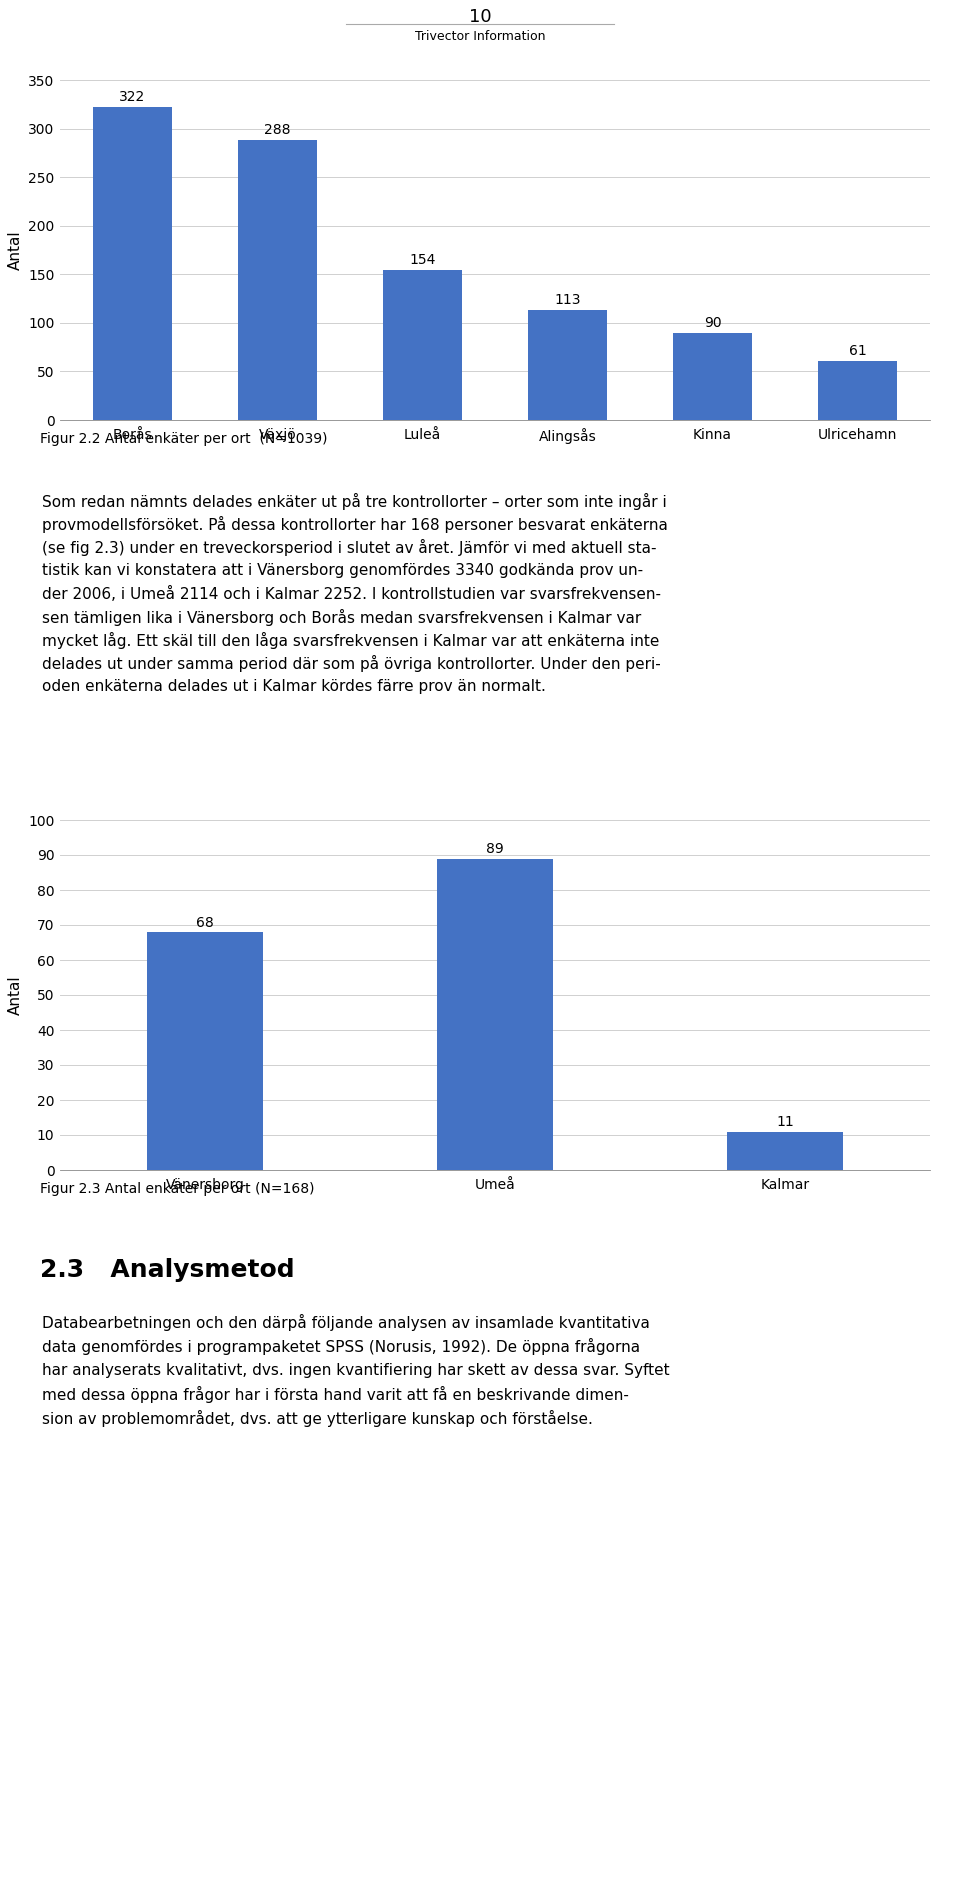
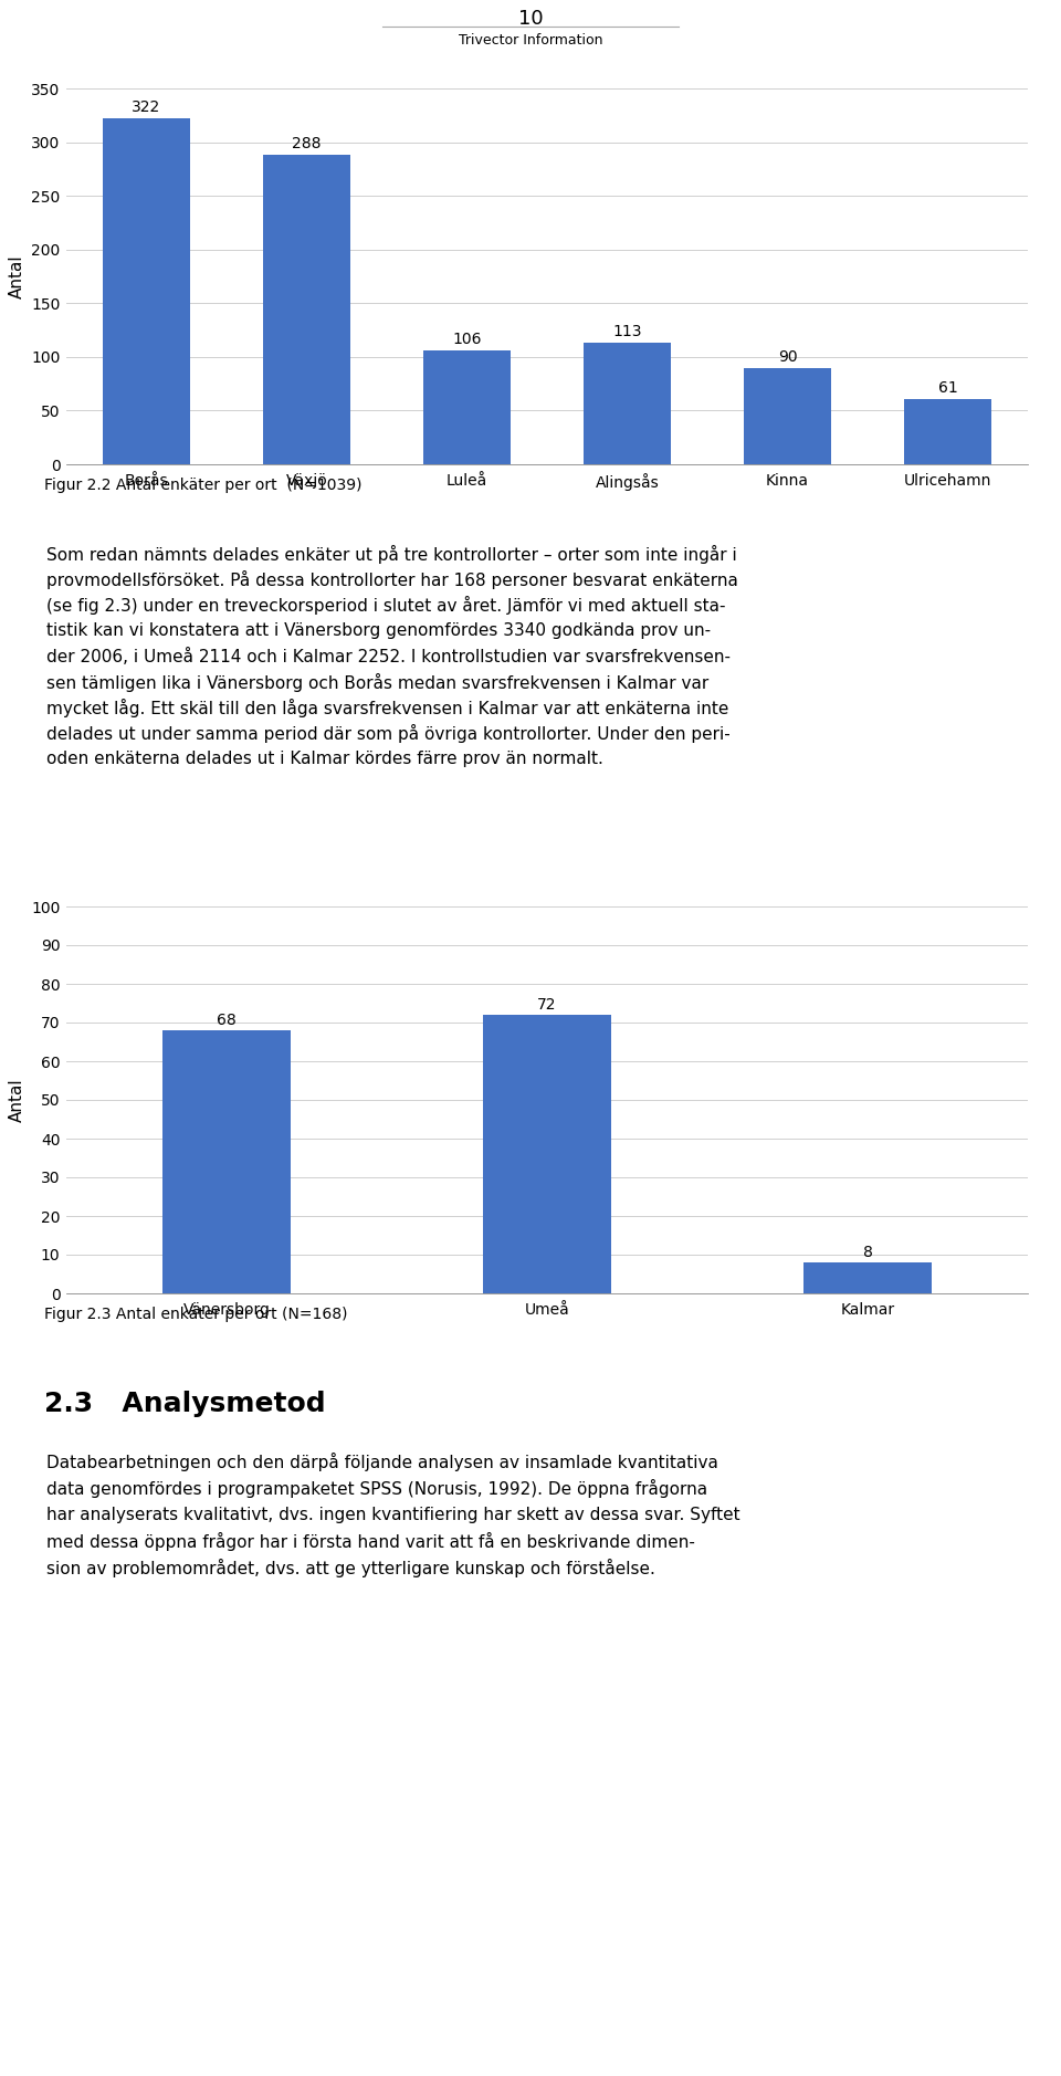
Luleå: 154 -> 106
Umeå: 89 -> 72
Kalmar: 11 -> 8
